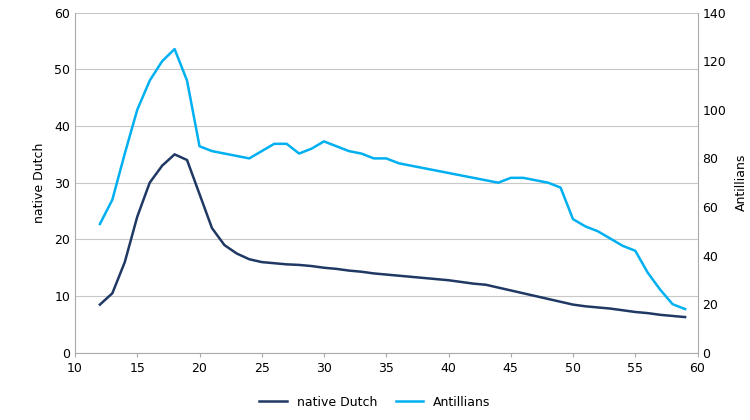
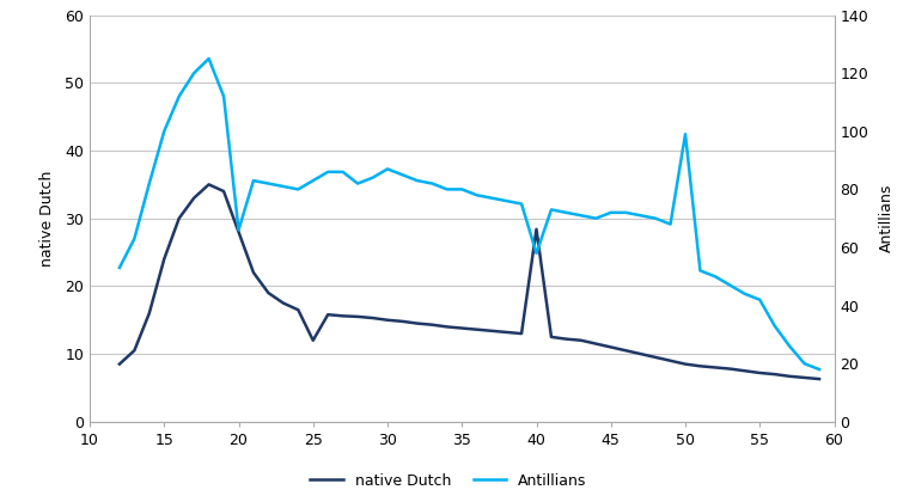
Antillians/20: 85 -> 66
native Dutch/25: 16.0 -> 12.0
native Dutch/40: 12.8 -> 28.4
Antillians/40: 74 -> 58
Antillians/50: 55 -> 99
